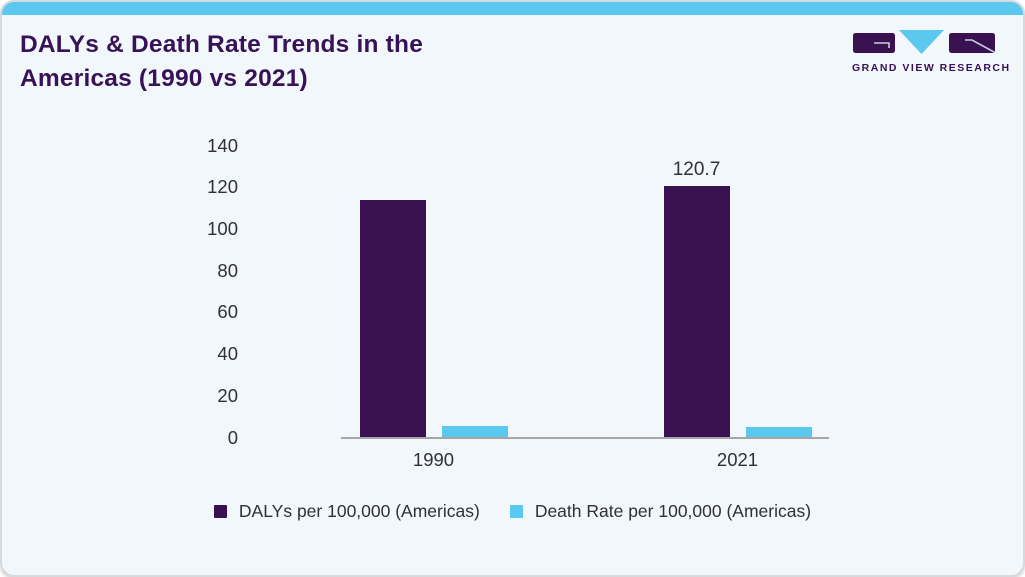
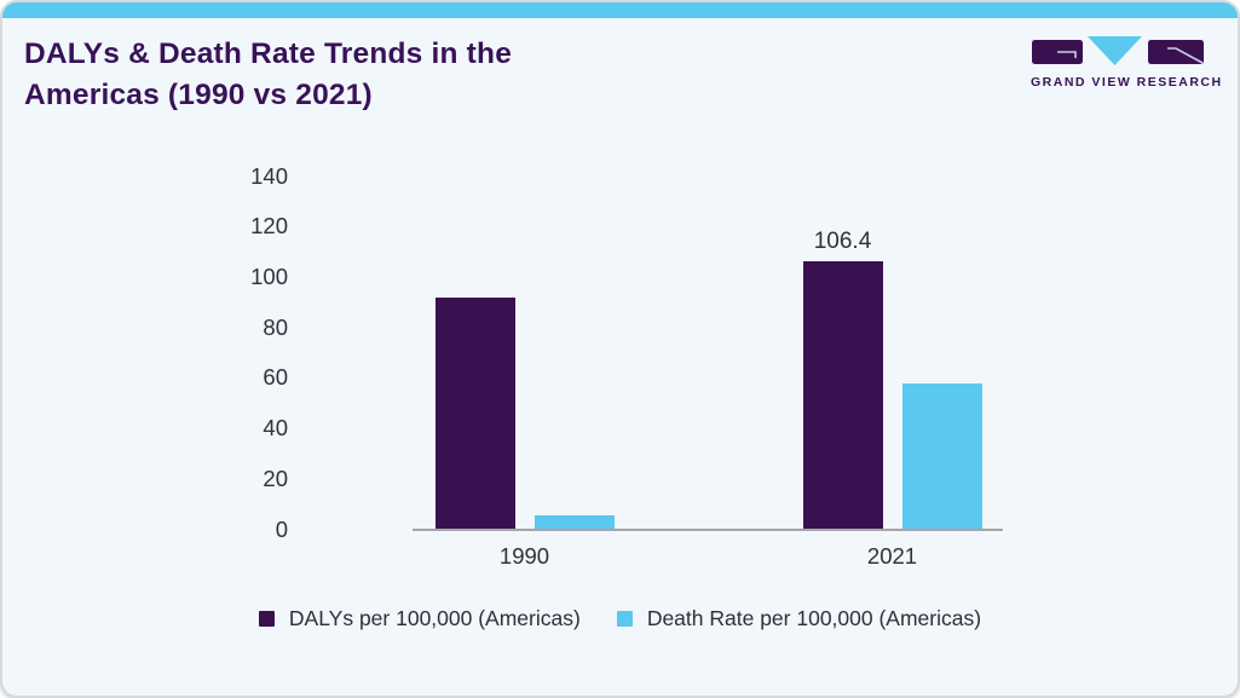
DALYs per 100,000 (Americas)/1990: 114 -> 92
DALYs per 100,000 (Americas)/2021: 120.7 -> 106.4
Death Rate per 100,000 (Americas)/2021: 5 -> 58
